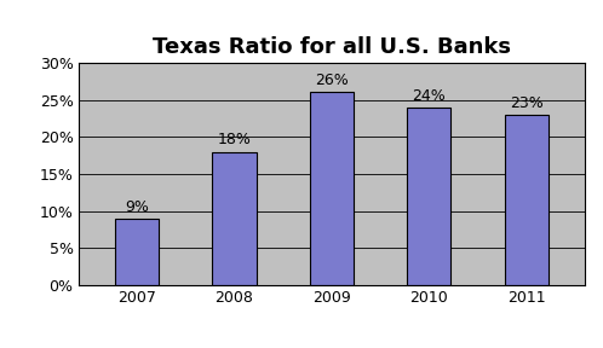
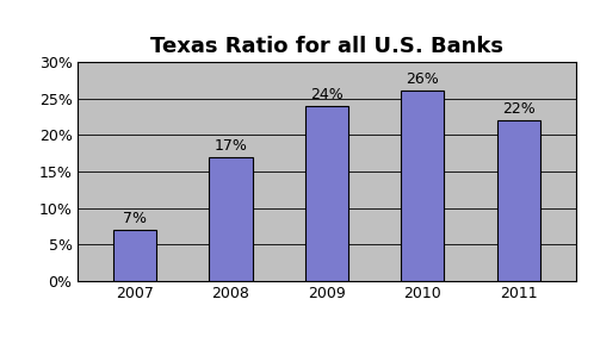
2007: 9% -> 7%
2008: 18% -> 17%
2009: 26% -> 24%
2010: 24% -> 26%
2011: 23% -> 22%
